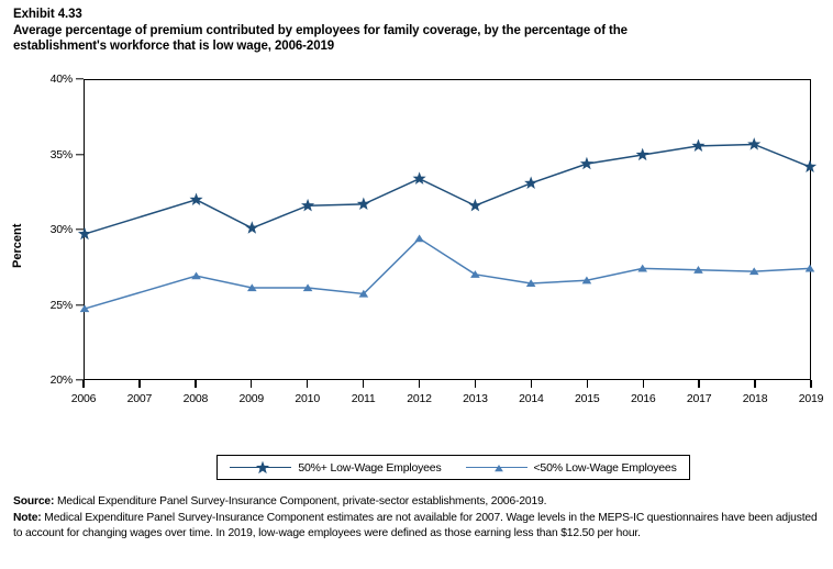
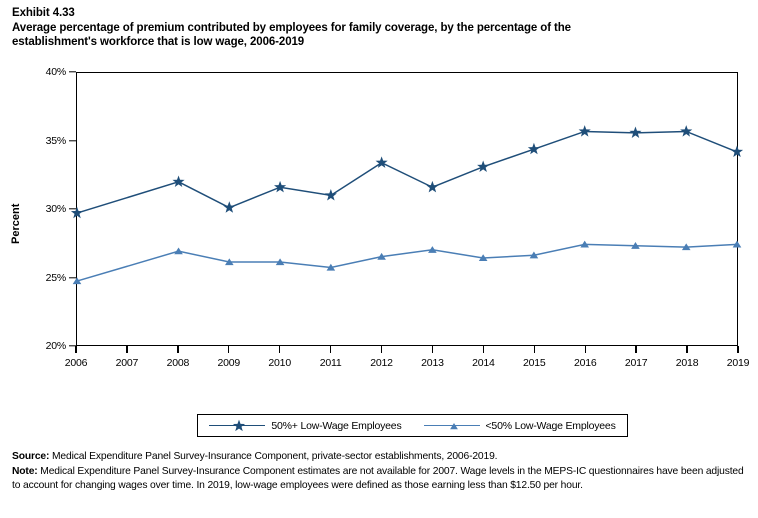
50%+ Low-Wage Employees/2011: 31.7% -> 31.0%
<50% Low-Wage Employees/2012: 29.4% -> 26.5%
50%+ Low-Wage Employees/2016: 35.0% -> 35.7%
